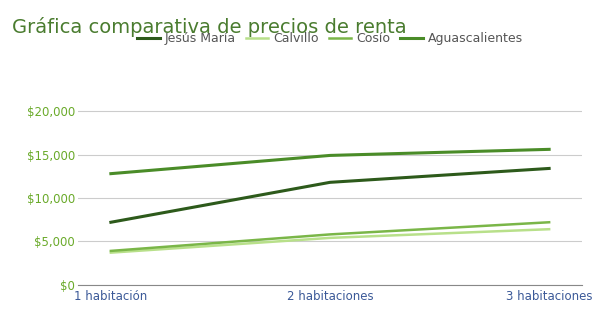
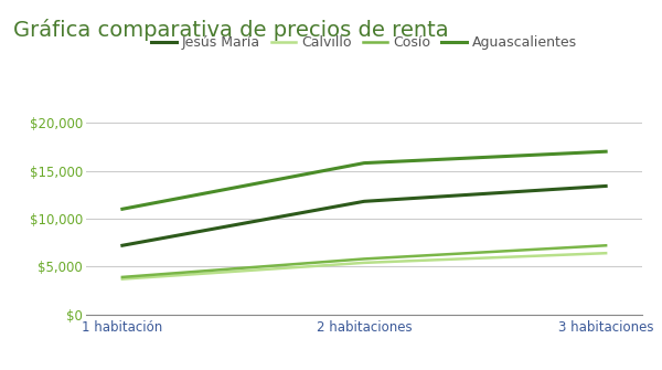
Aguascalientes/1 habitación: $12,800 -> $11,000
Aguascalientes/2 habitaciones: $14,900 -> $15,800
Aguascalientes/3 habitaciones: $15,600 -> $17,000
